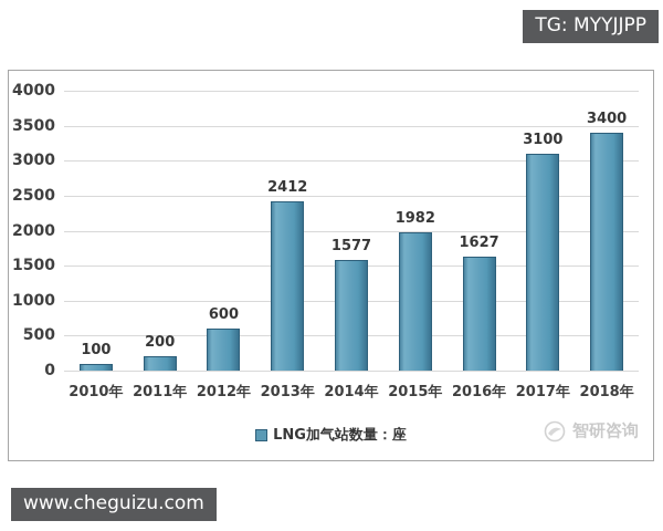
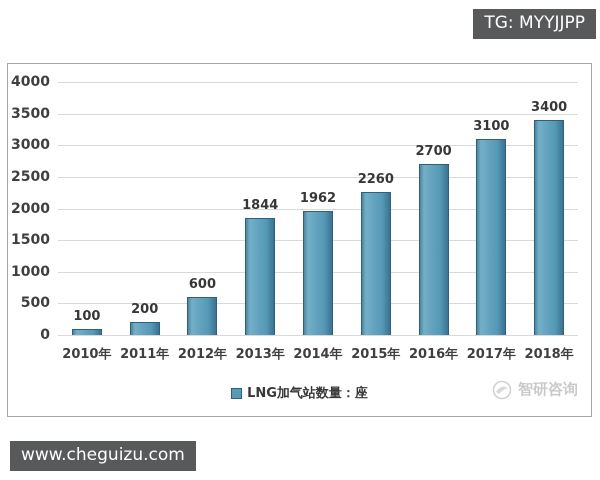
2013年: 2412 -> 1844
2014年: 1577 -> 1962
2015年: 1982 -> 2260
2016年: 1627 -> 2700
